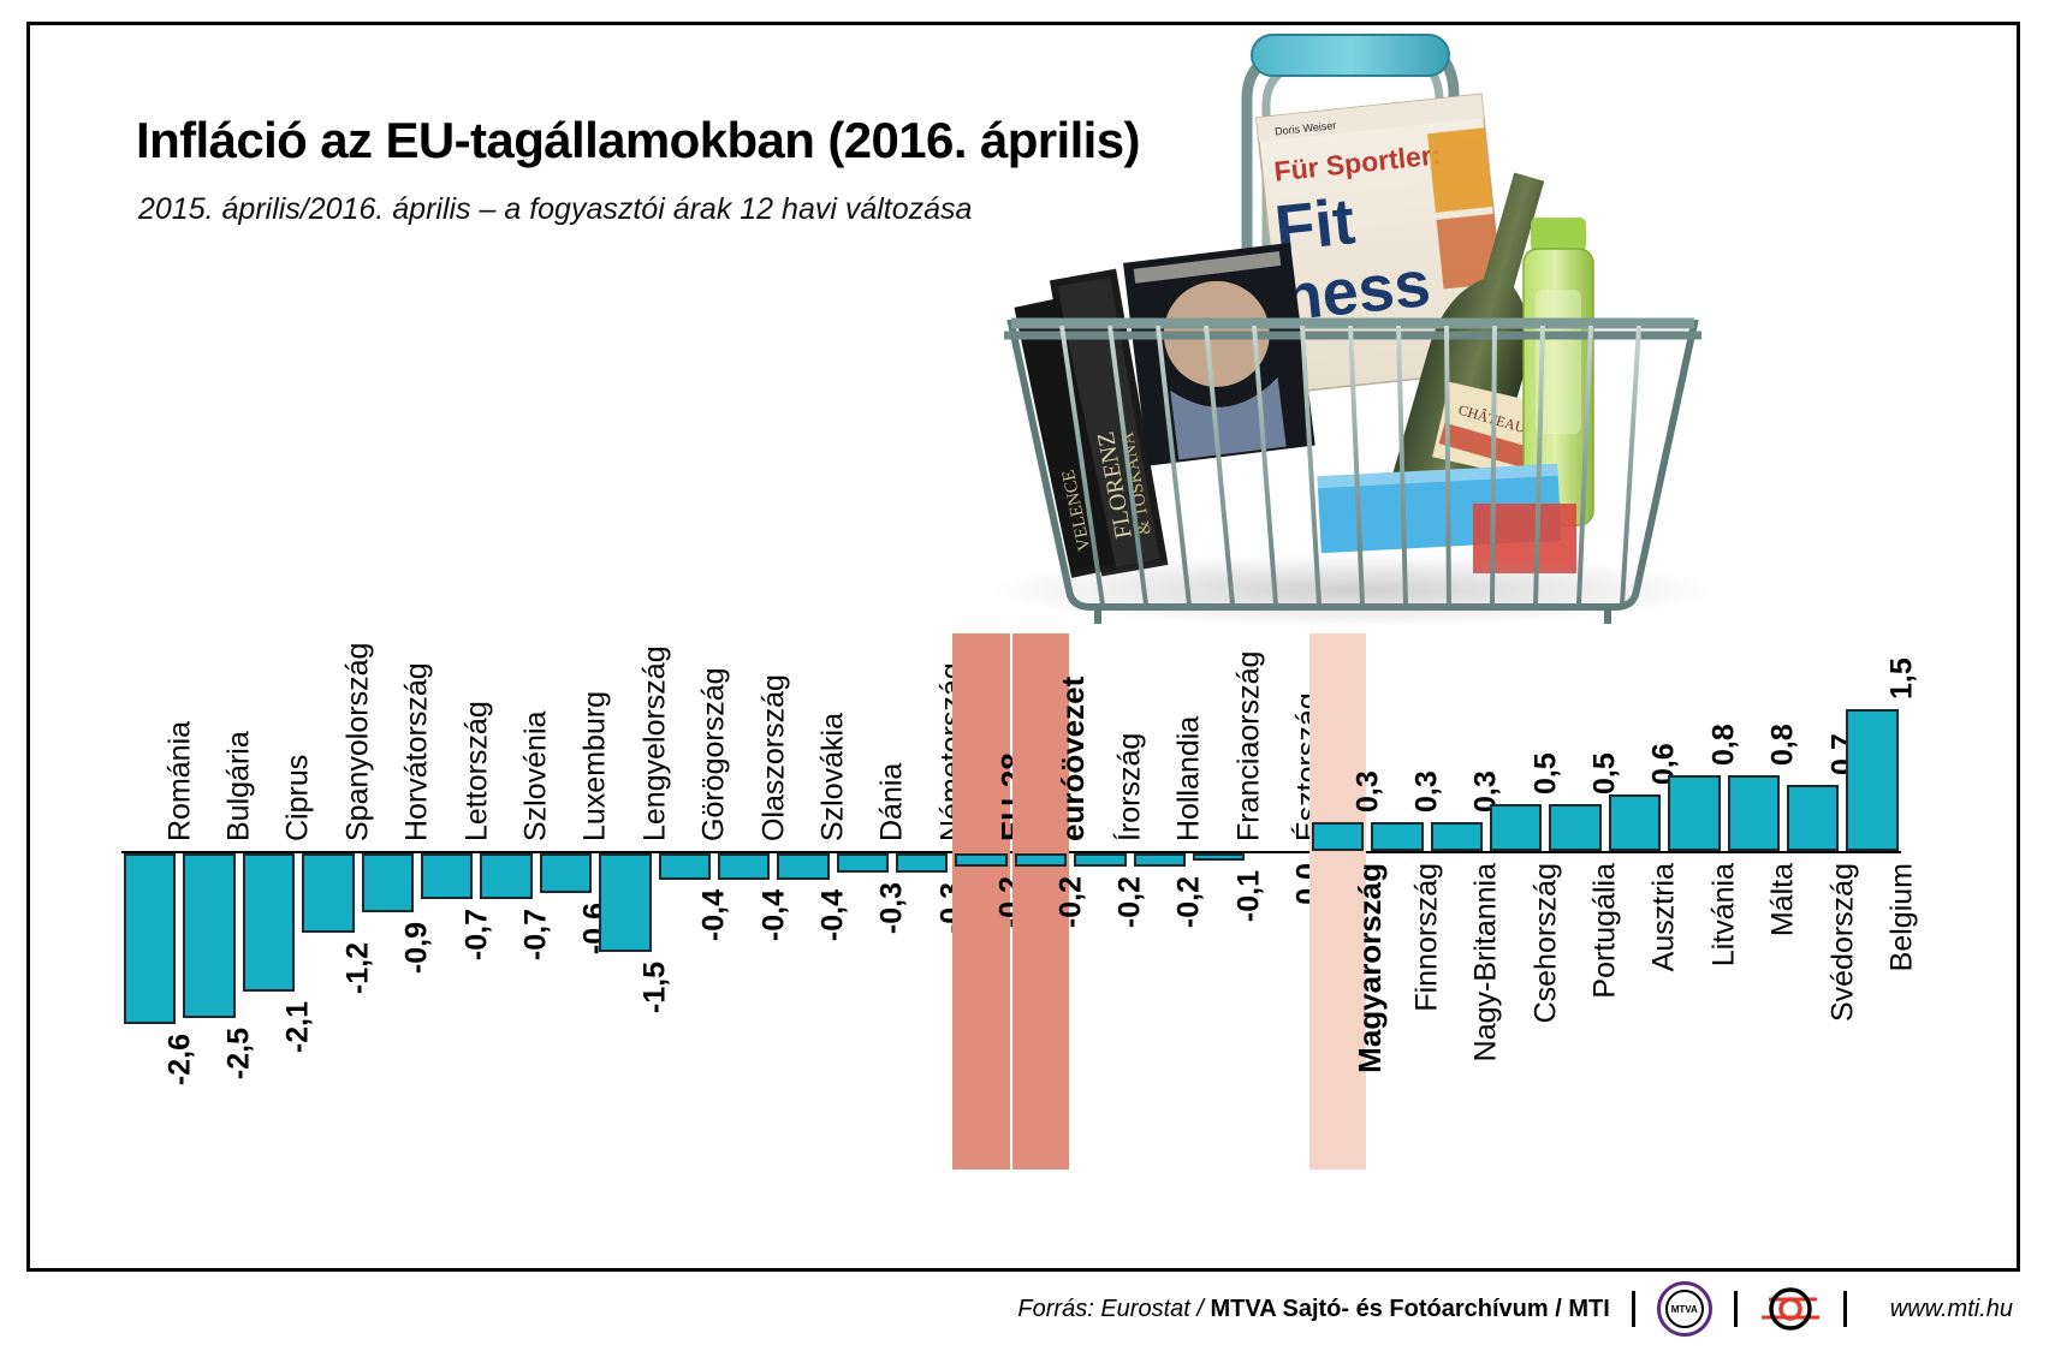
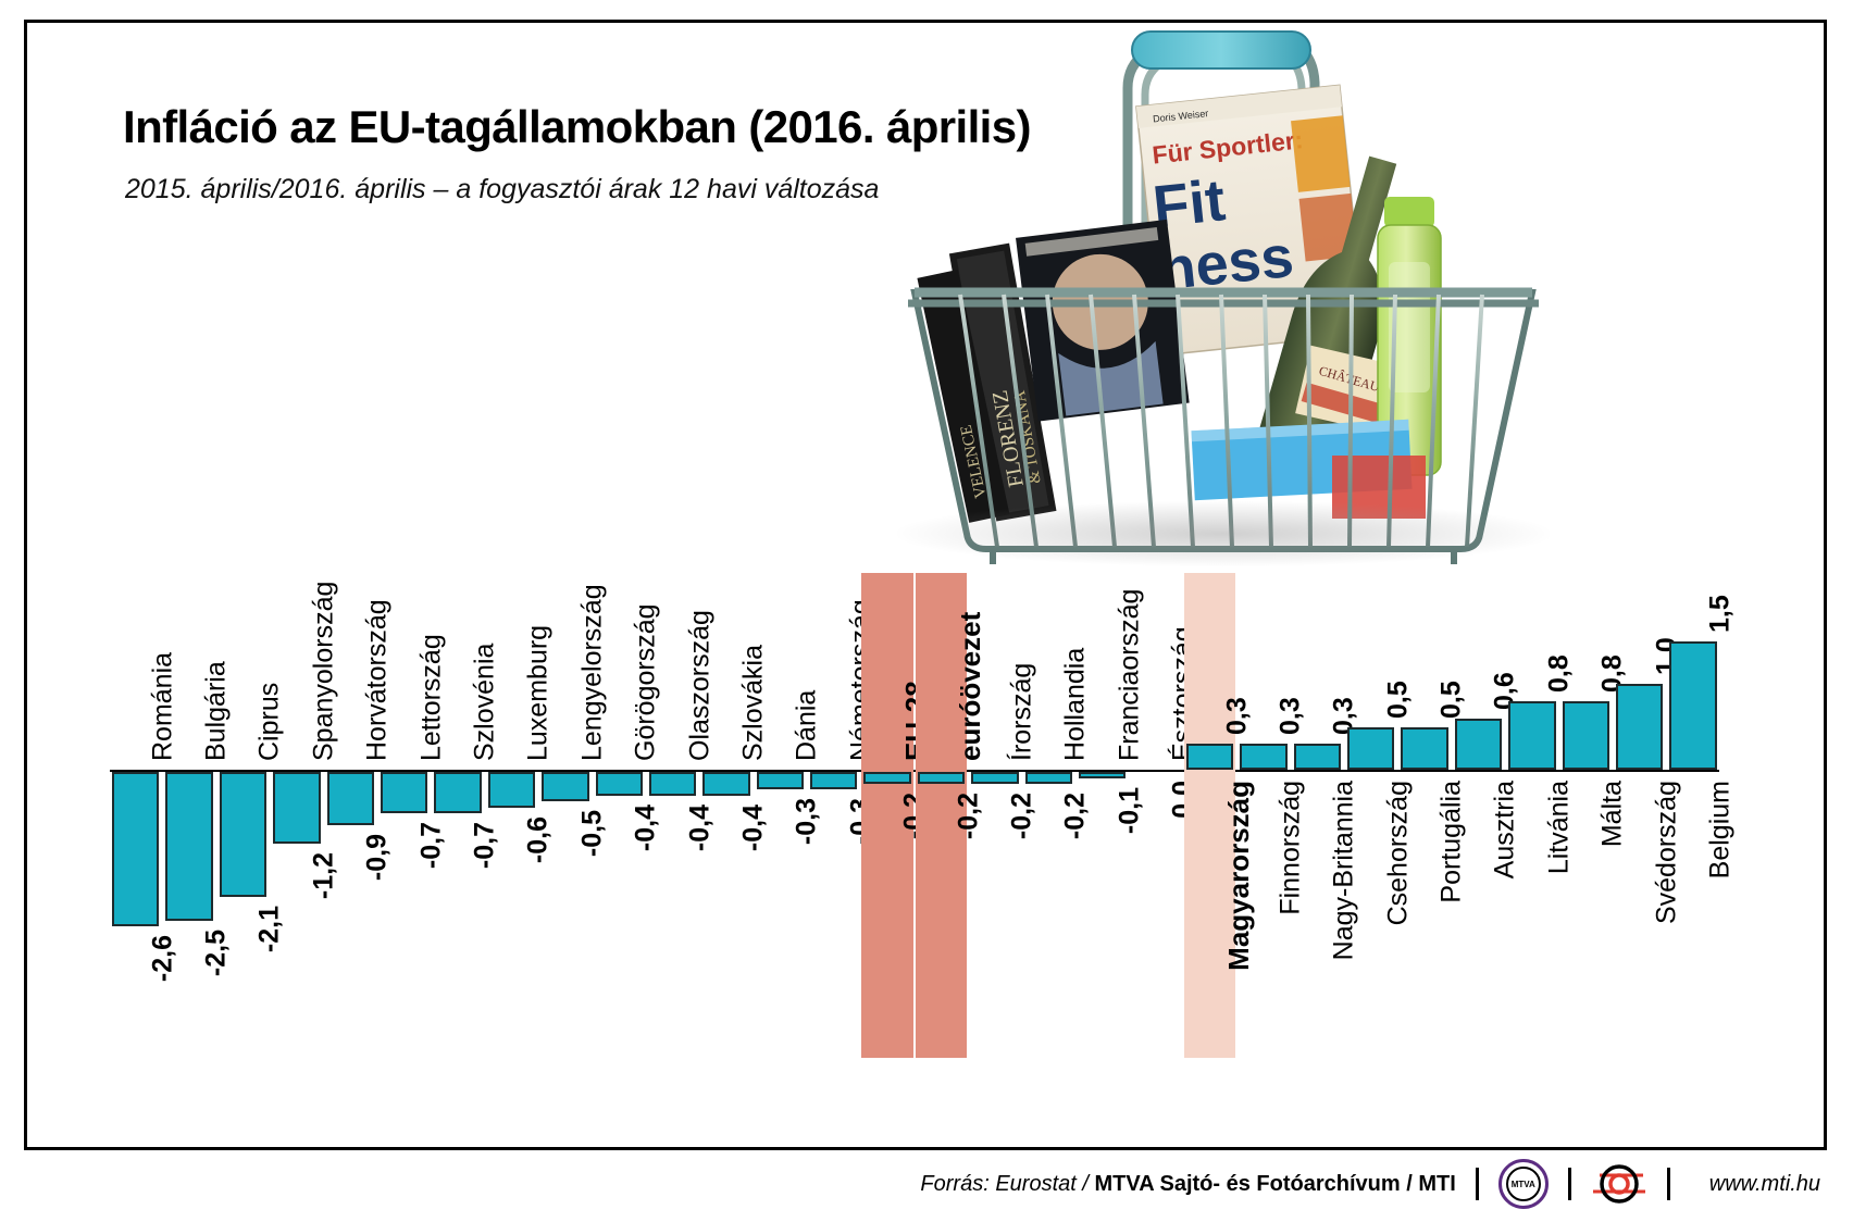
Lengyelország: -1,5 -> -0,5
Svédország: 0,7 -> 1,0
